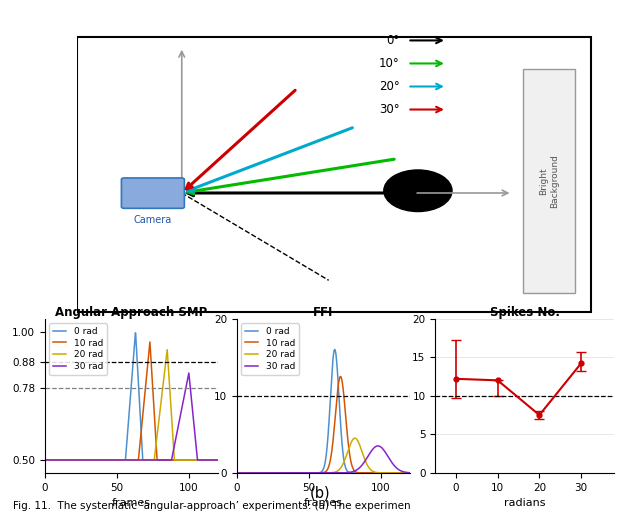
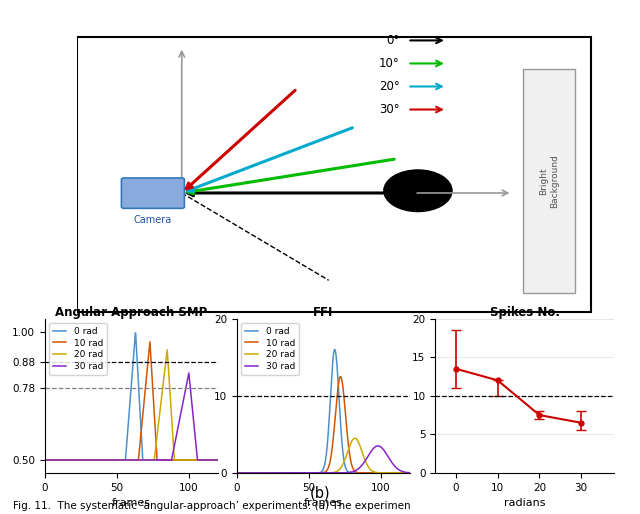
Spikes No./0: 12.2 -> 13.5
Spikes No./30: 14.2 -> 6.5
